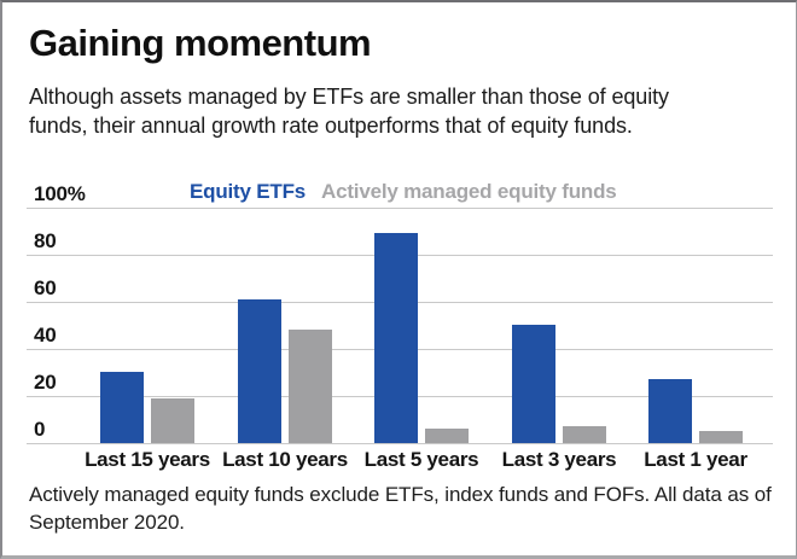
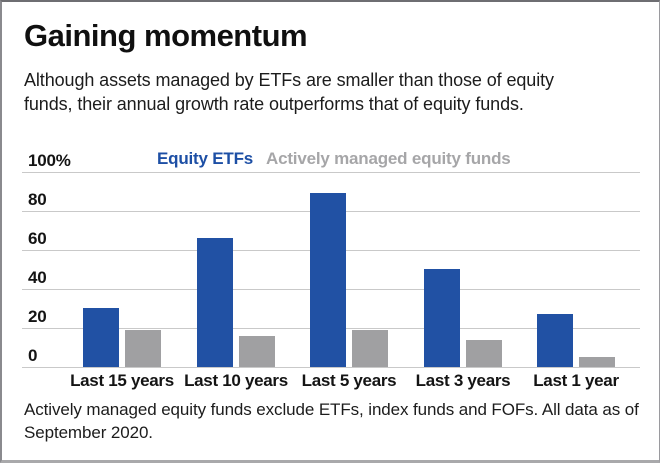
Equity ETFs/Last 10 years: 61% -> 66%
Actively managed equity funds/Last 10 years: 48% -> 16%
Actively managed equity funds/Last 5 years: 6% -> 19%
Actively managed equity funds/Last 3 years: 7% -> 14%
